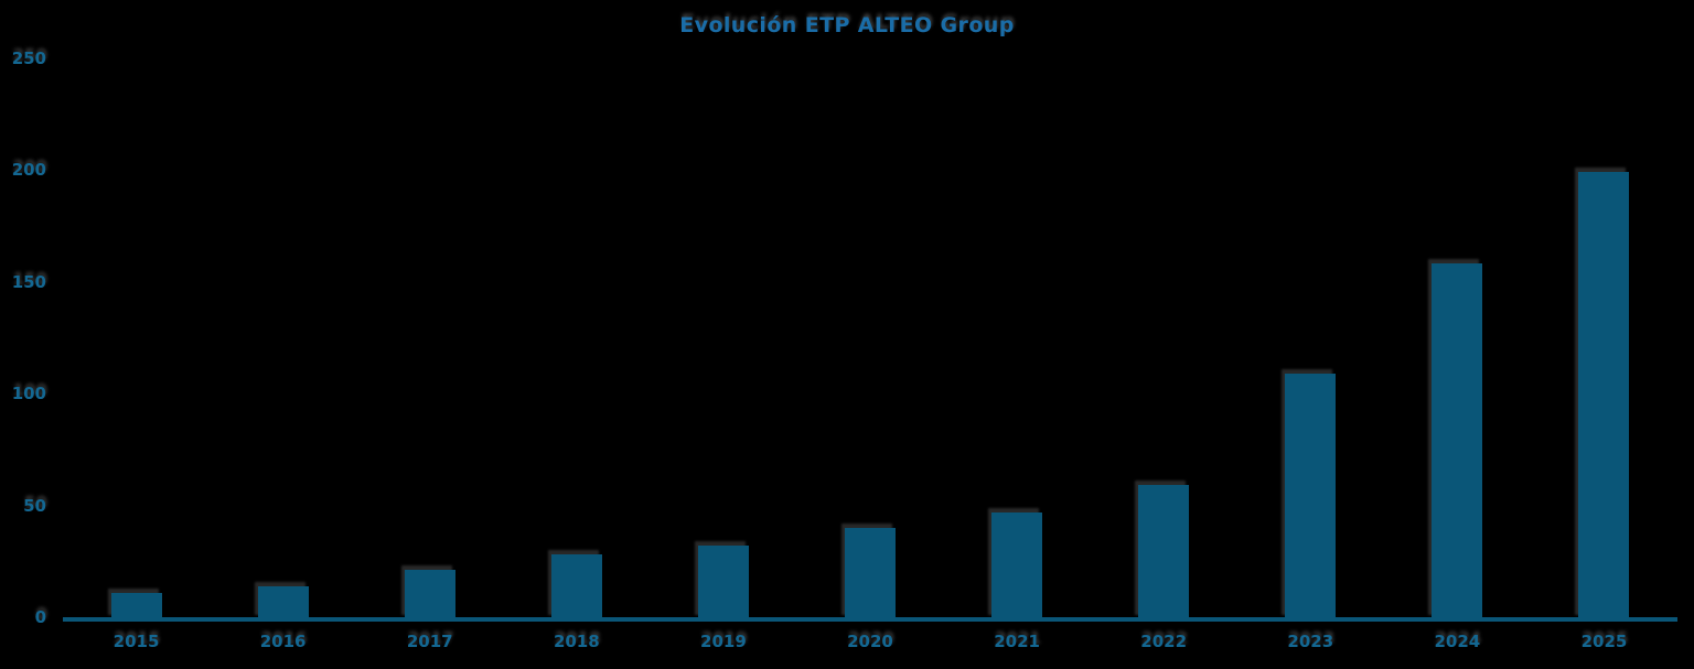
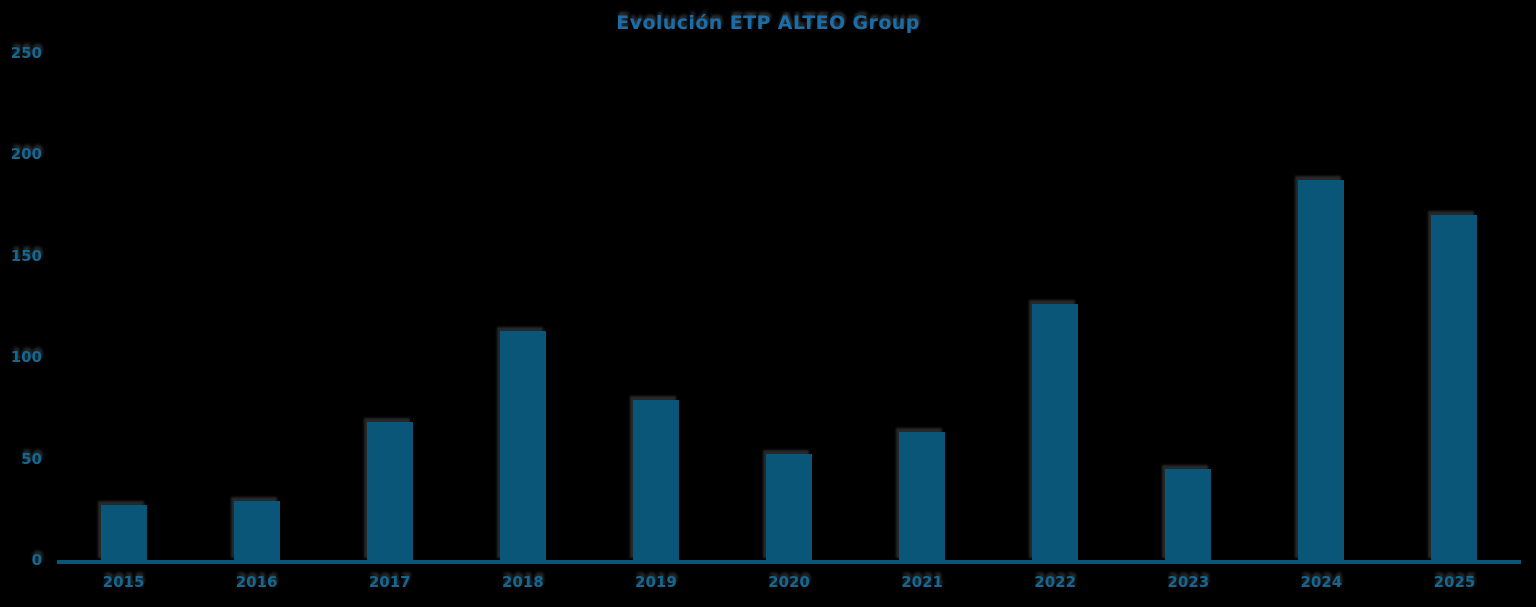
2015: 12 -> 28
2016: 15 -> 30
2017: 22 -> 69
2018: 29 -> 114
2019: 33 -> 80
2020: 41 -> 53
2021: 48 -> 64
2022: 60 -> 127
2023: 110 -> 46
2024: 159 -> 188
2025: 200 -> 171
